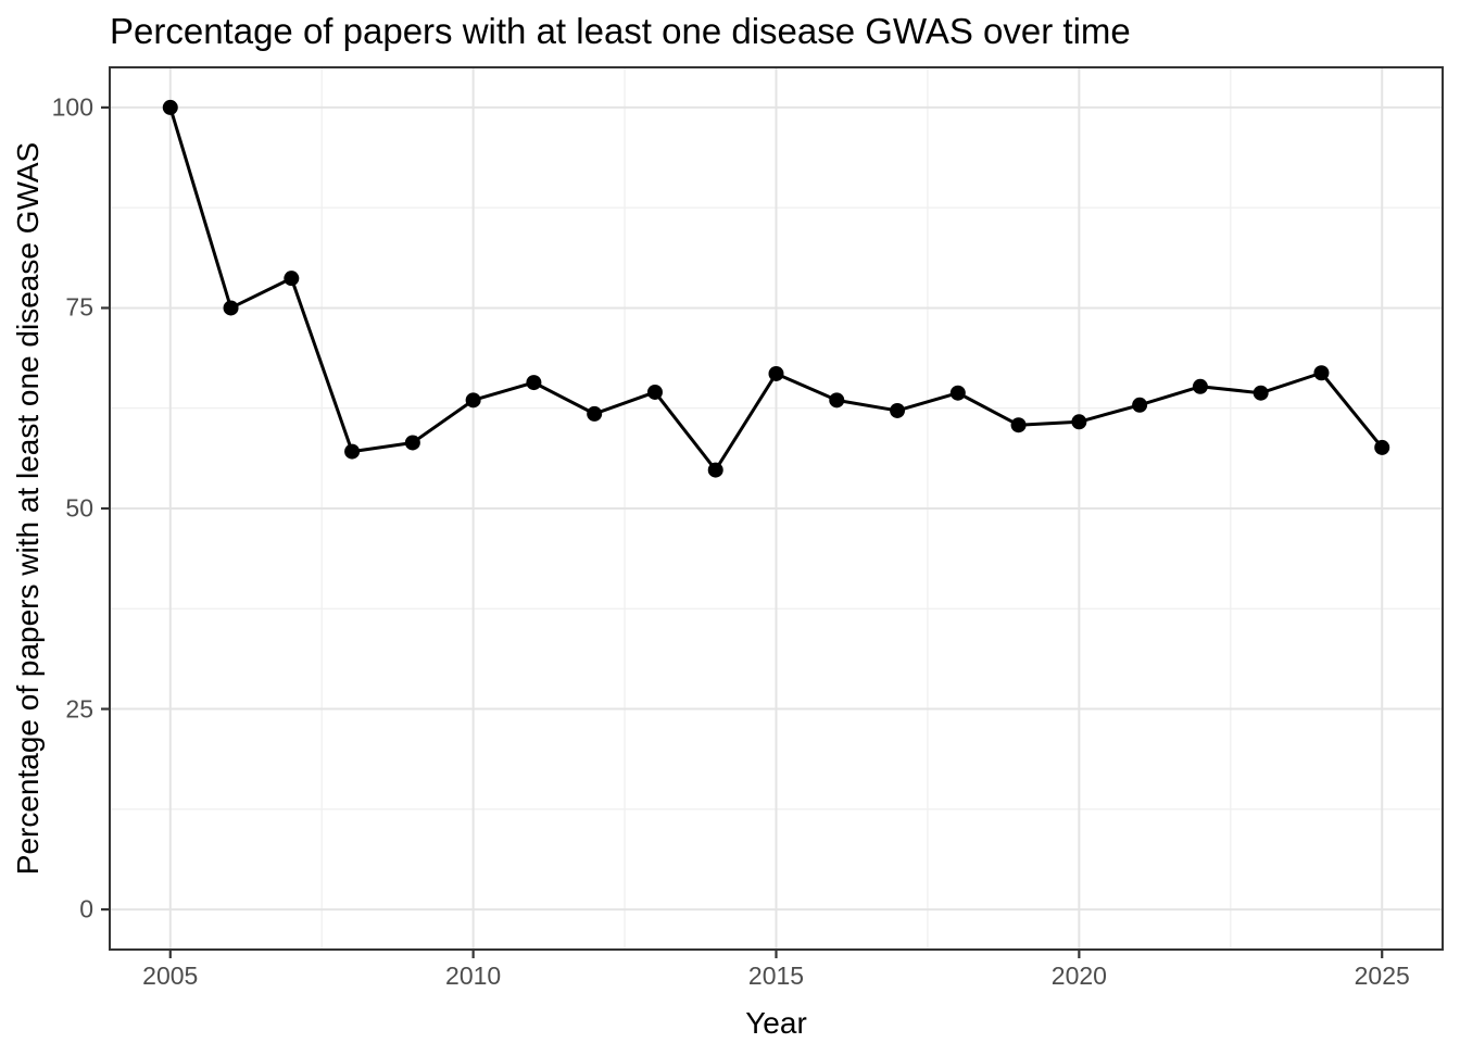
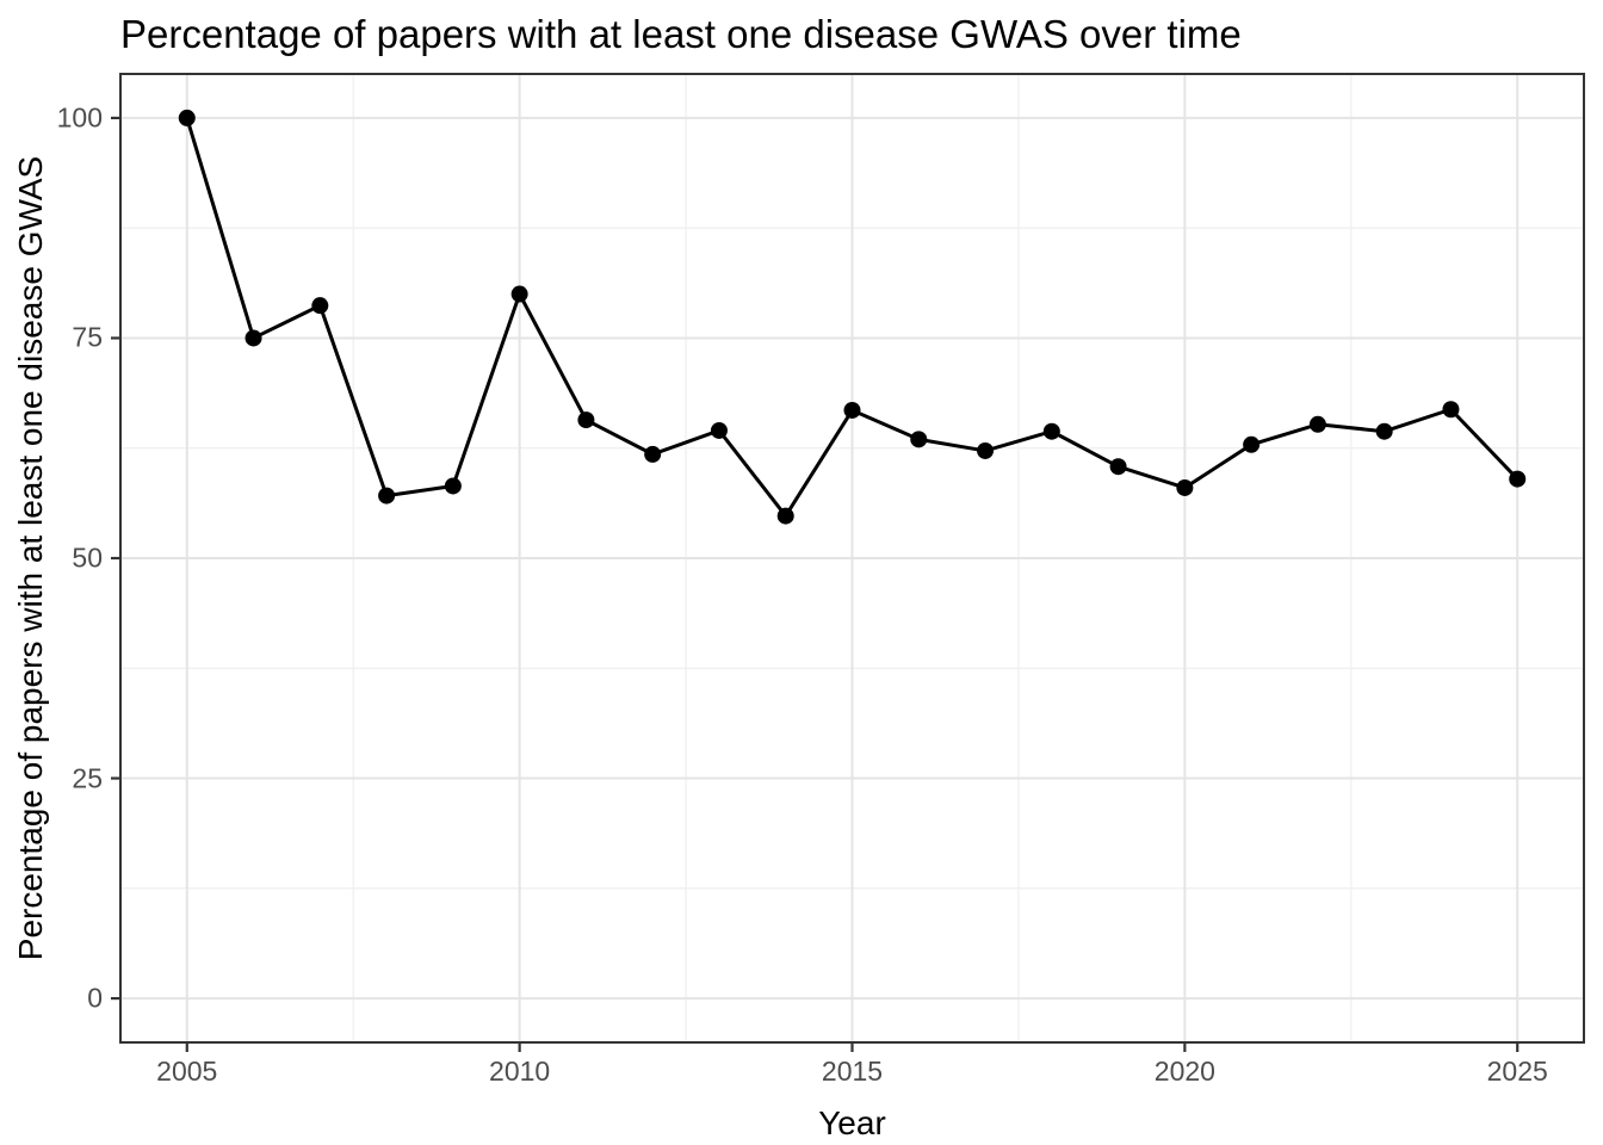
2010: 64 -> 80
2020: 61 -> 58
2025: 58 -> 59
